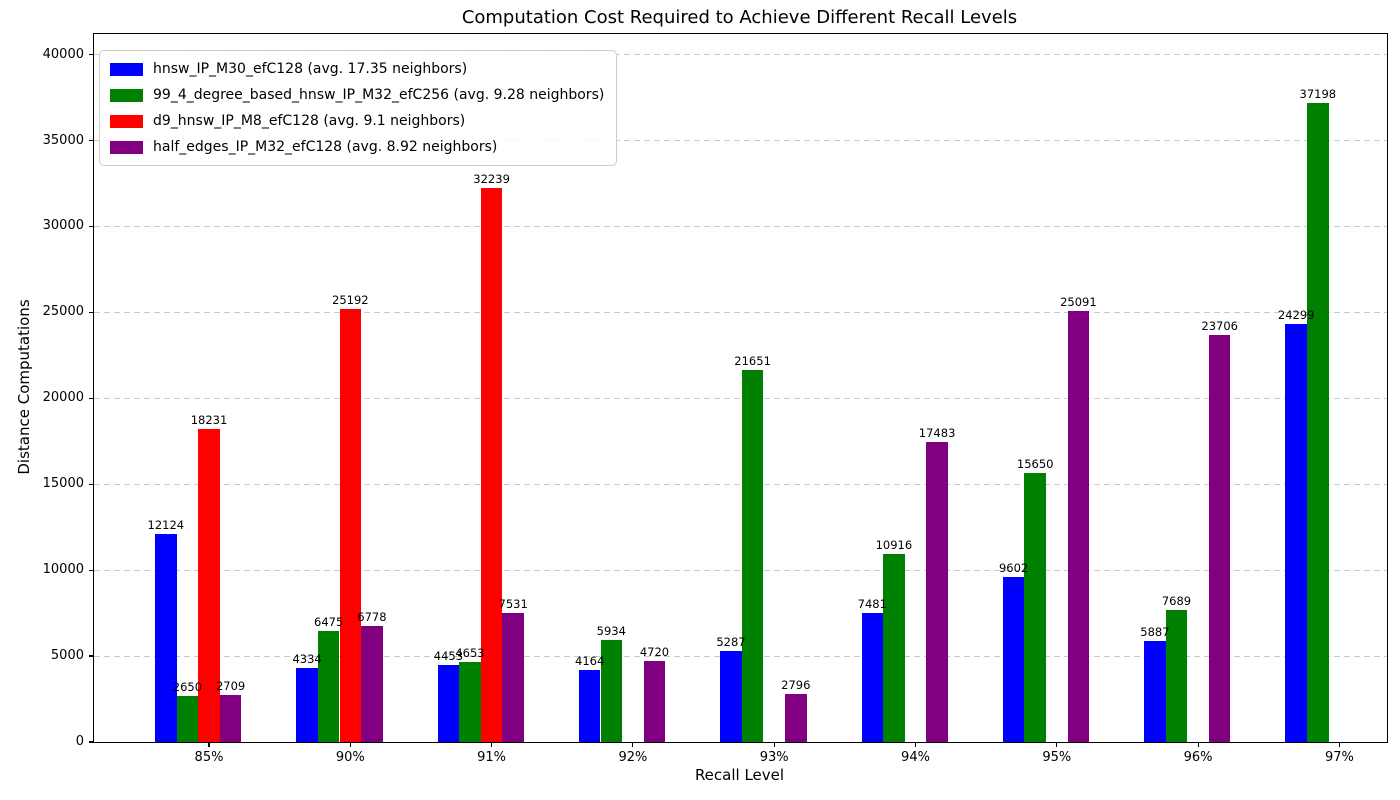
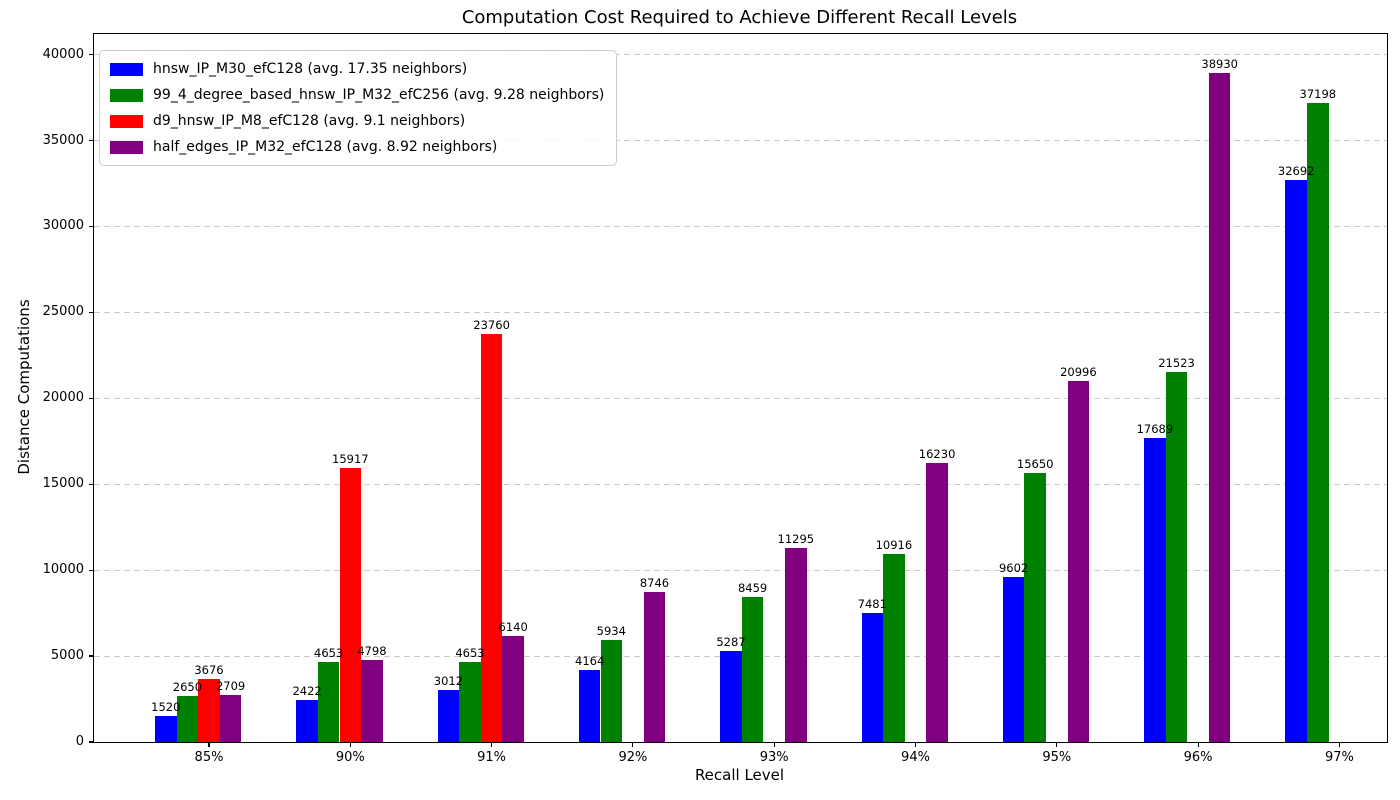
hnsw_IP_M30_efC128 (avg. 17.35 neighbors)/85%: 12124 -> 1520
d9_hnsw_IP_M8_efC128 (avg. 9.1 neighbors)/85%: 18231 -> 3676
hnsw_IP_M30_efC128 (avg. 17.35 neighbors)/90%: 4334 -> 2422
99_4_degree_based_hnsw_IP_M32_efC256 (avg. 9.28 neighbors)/90%: 6475 -> 4653
d9_hnsw_IP_M8_efC128 (avg. 9.1 neighbors)/90%: 25192 -> 15917
half_edges_IP_M32_efC128 (avg. 8.92 neighbors)/90%: 6778 -> 4798
hnsw_IP_M30_efC128 (avg. 17.35 neighbors)/91%: 4453 -> 3012
d9_hnsw_IP_M8_efC128 (avg. 9.1 neighbors)/91%: 32239 -> 23760
half_edges_IP_M32_efC128 (avg. 8.92 neighbors)/91%: 7531 -> 6140
half_edges_IP_M32_efC128 (avg. 8.92 neighbors)/92%: 4720 -> 8746
99_4_degree_based_hnsw_IP_M32_efC256 (avg. 9.28 neighbors)/93%: 21651 -> 8459
half_edges_IP_M32_efC128 (avg. 8.92 neighbors)/93%: 2796 -> 11295
half_edges_IP_M32_efC128 (avg. 8.92 neighbors)/94%: 17483 -> 16230
half_edges_IP_M32_efC128 (avg. 8.92 neighbors)/95%: 25091 -> 20996
hnsw_IP_M30_efC128 (avg. 17.35 neighbors)/96%: 5887 -> 17689
99_4_degree_based_hnsw_IP_M32_efC256 (avg. 9.28 neighbors)/96%: 7689 -> 21523
half_edges_IP_M32_efC128 (avg. 8.92 neighbors)/96%: 23706 -> 38930
hnsw_IP_M30_efC128 (avg. 17.35 neighbors)/97%: 24299 -> 32692
